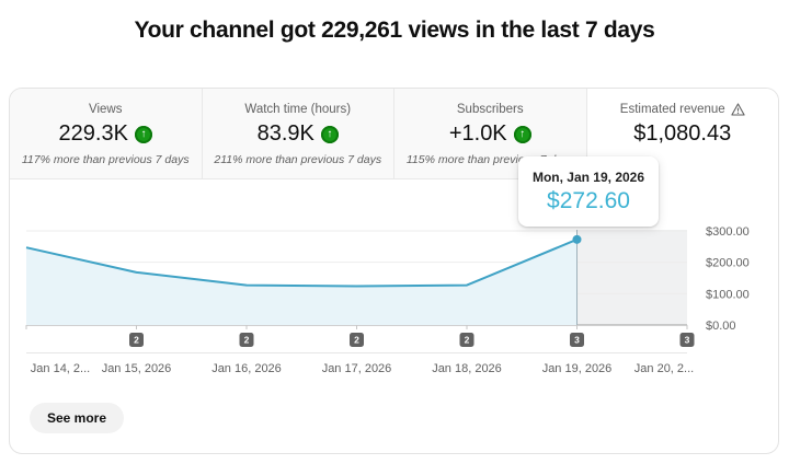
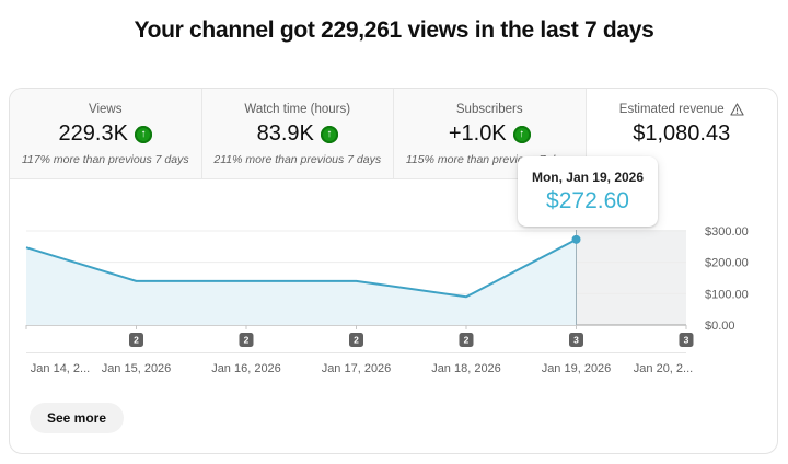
Jan 15, 2026: $170 -> $140
Jan 16, 2026: $130 -> $140
Jan 17, 2026: $120 -> $140
Jan 18, 2026: $130 -> $90
